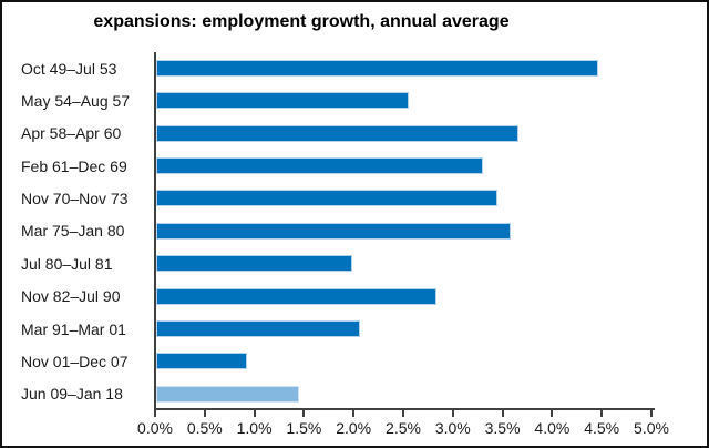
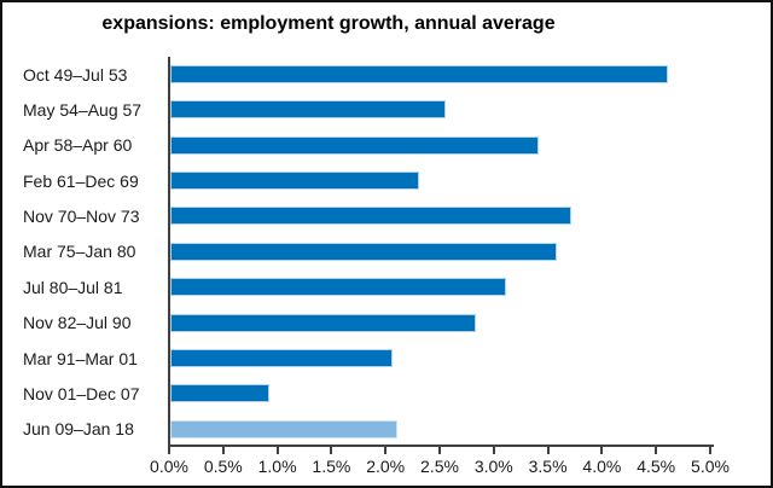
Oct 49–Jul 53: 4.5% -> 4.6%
Apr 58–Apr 60: 3.6% -> 3.4%
Feb 61–Dec 69: 3.3% -> 2.3%
Nov 70–Nov 73: 3.4% -> 3.7%
Jul 80–Jul 81: 2.0% -> 3.1%
Jun 09–Jan 18: 1.4% -> 2.1%
